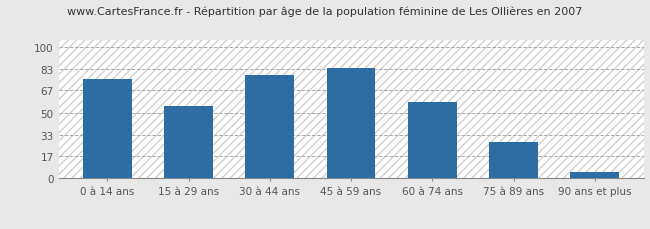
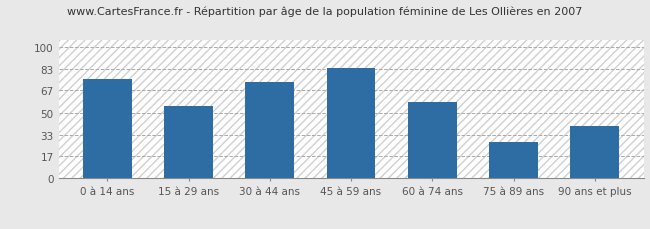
30 à 44 ans: 79 -> 73
90 ans et plus: 5 -> 40
